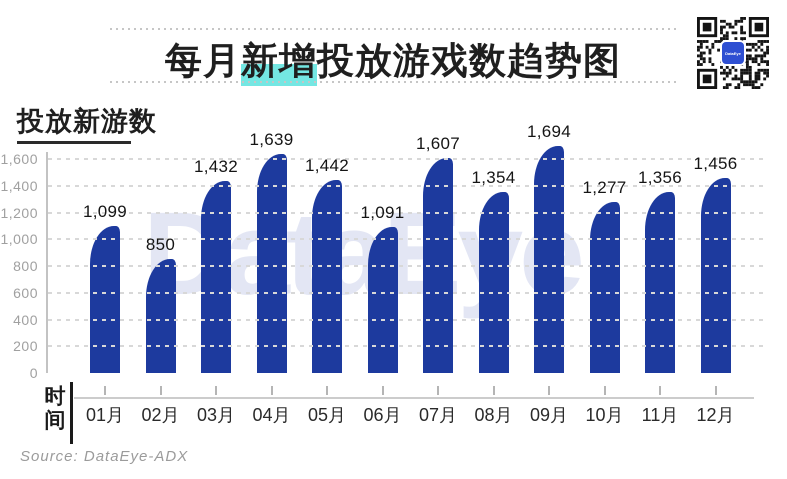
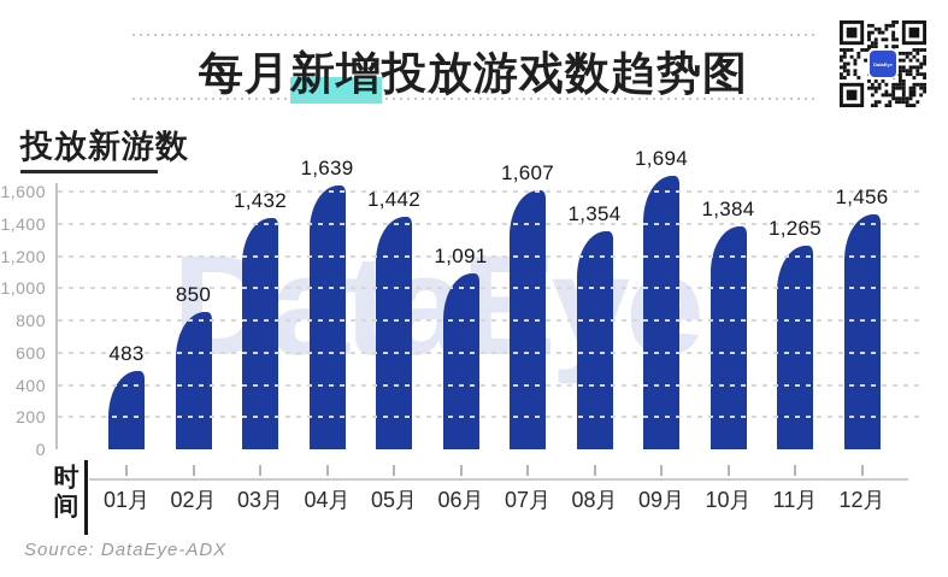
01月: 1,099 -> 483
10月: 1,277 -> 1,384
11月: 1,356 -> 1,265
